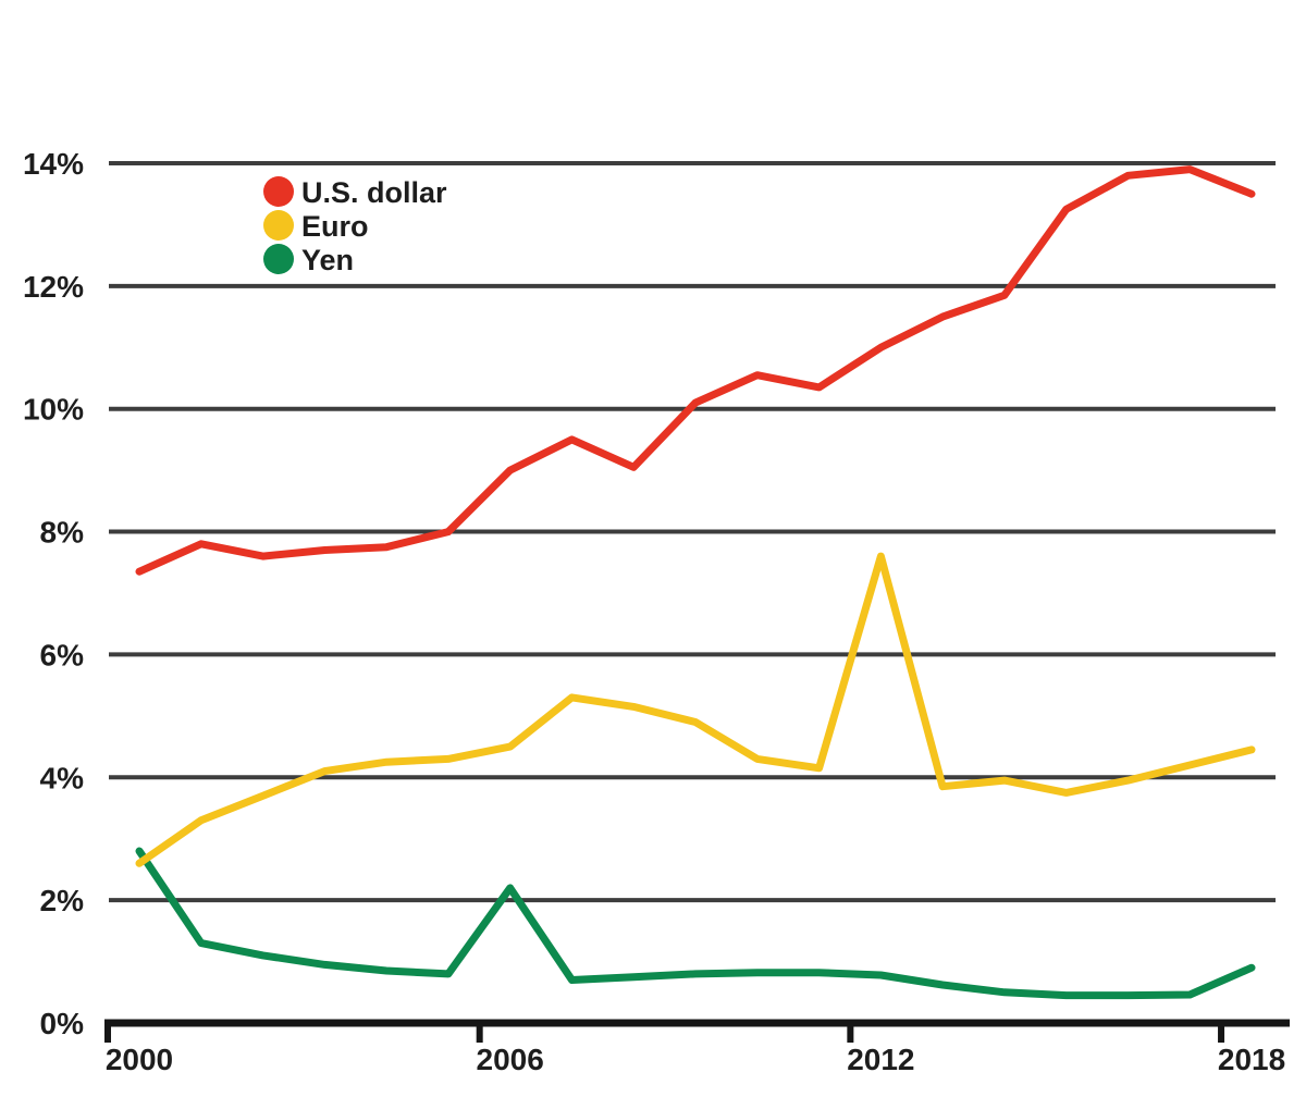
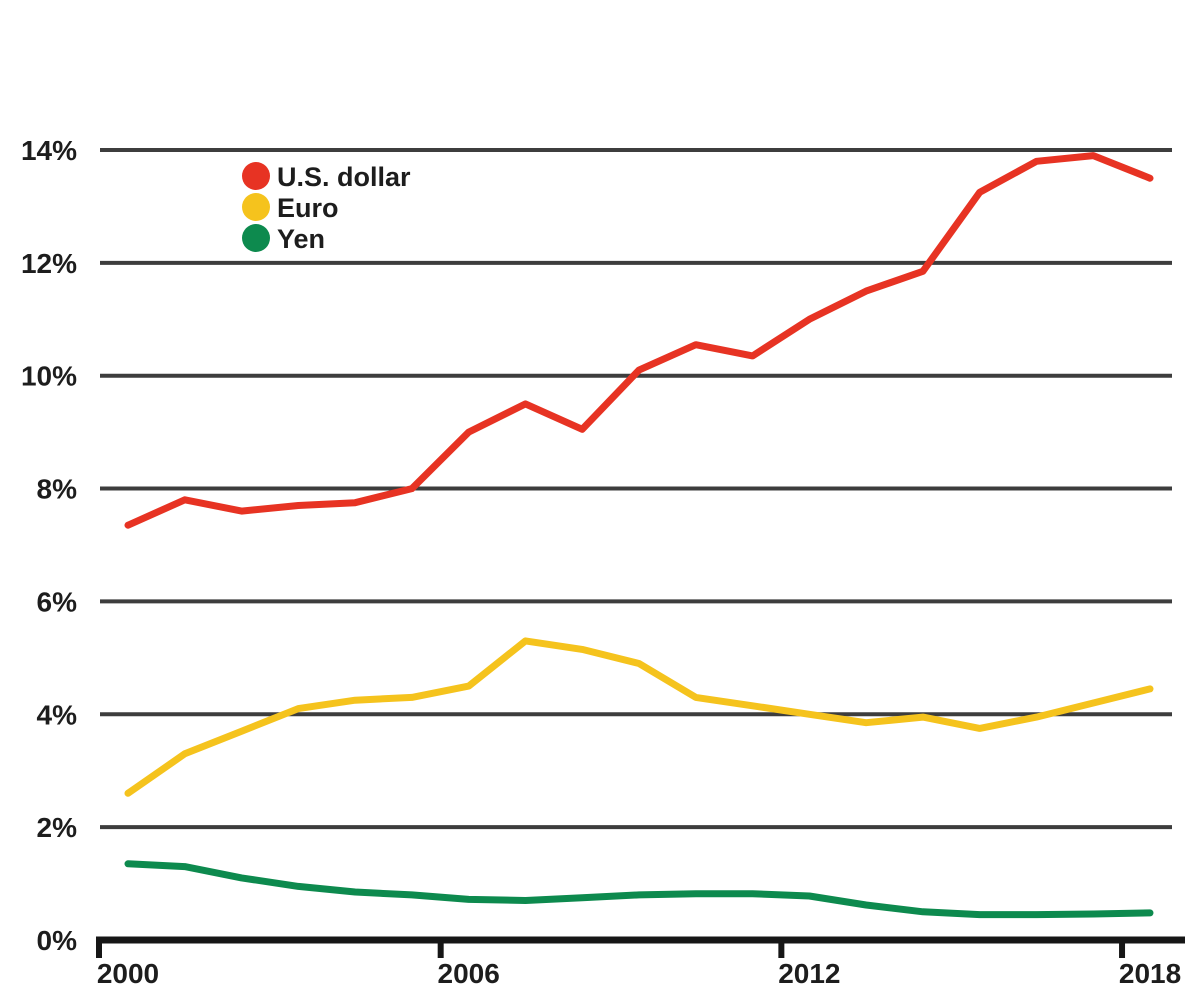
Yen/2000: 2.8% -> 1.4%
Yen/2006: 2.2% -> 0.7%
Euro/2012: 7.6% -> 4.0%
Yen/2018: 0.9% -> 0.5%
